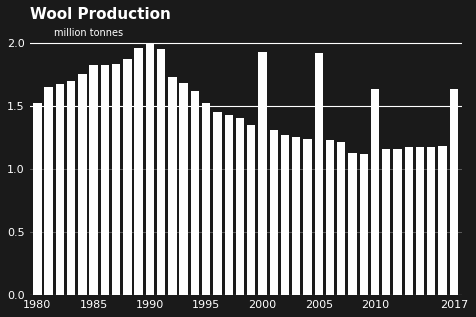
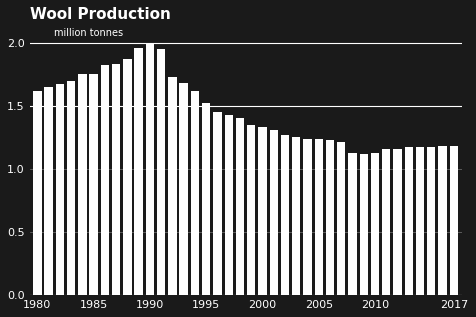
1980: 1.52 -> 1.62
1985: 1.82 -> 1.75
2000: 1.93 -> 1.33
2005: 1.92 -> 1.24
2010: 1.63 -> 1.13
2017: 1.63 -> 1.18
